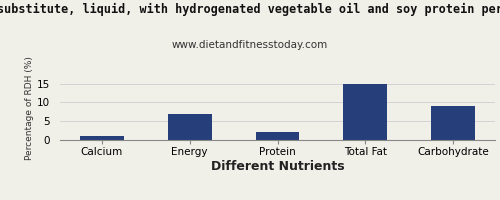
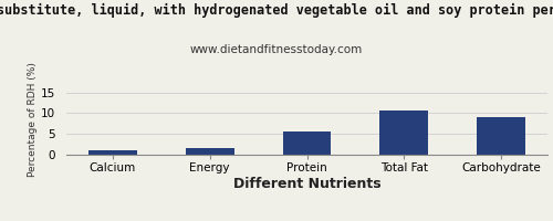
Energy: 7.0 -> 1.5
Protein: 2.1 -> 5.5
Total Fat: 15.0 -> 10.5
